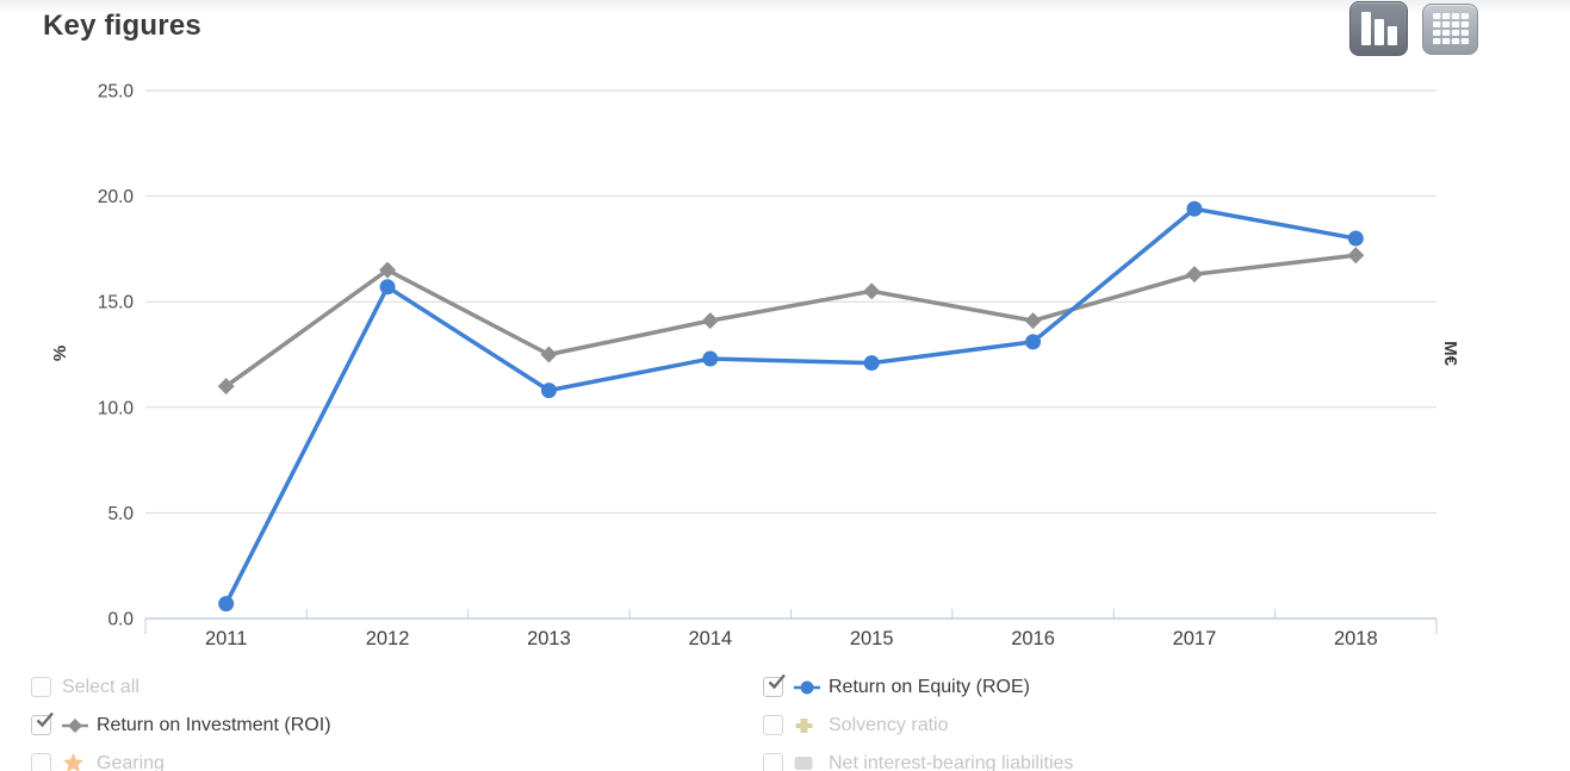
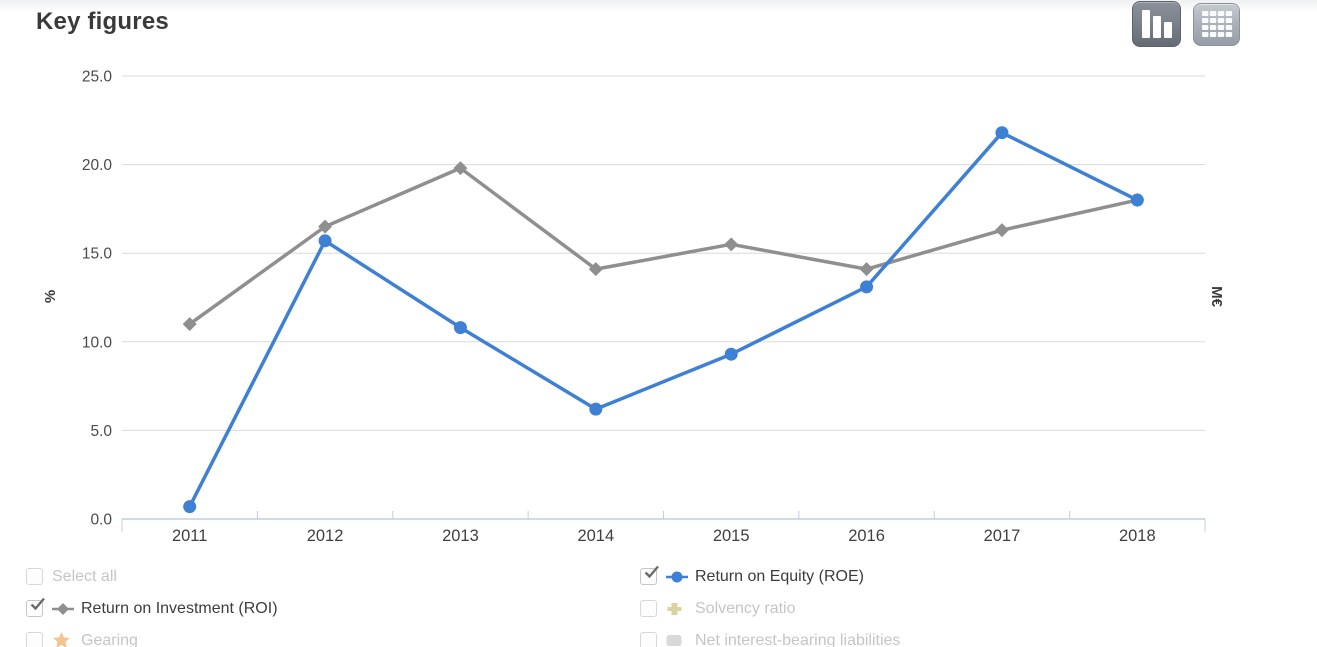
Return on Investment (ROI)/2013: 12.5 -> 19.8
Return on Equity (ROE)/2014: 12.3 -> 6.2
Return on Equity (ROE)/2015: 12.1 -> 9.3
Return on Equity (ROE)/2017: 19.4 -> 21.8
Return on Investment (ROI)/2018: 17.2 -> 18.0
